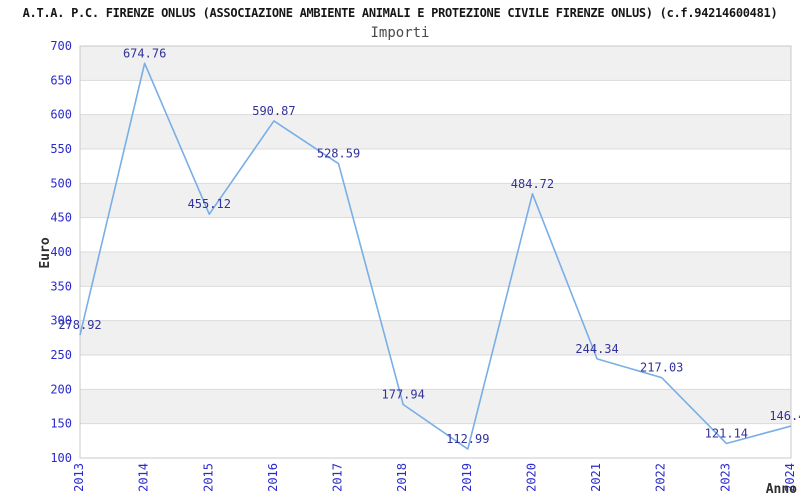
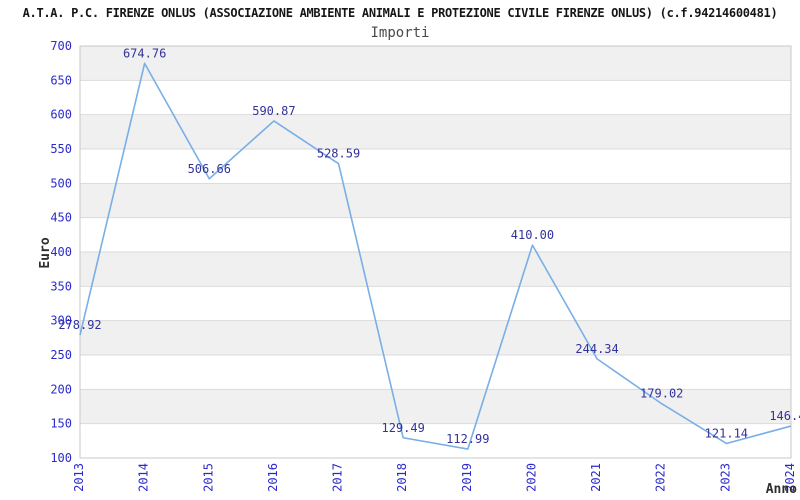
2015: 455.12 -> 506.66
2018: 177.94 -> 129.49
2020: 484.72 -> 410.00
2022: 217.03 -> 179.02
